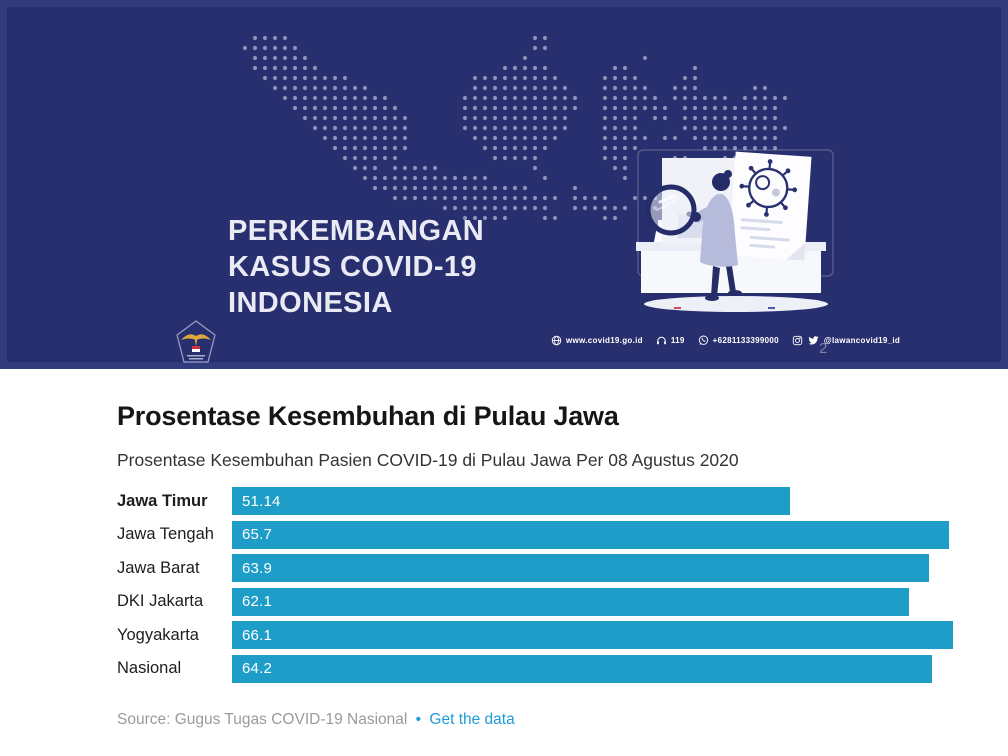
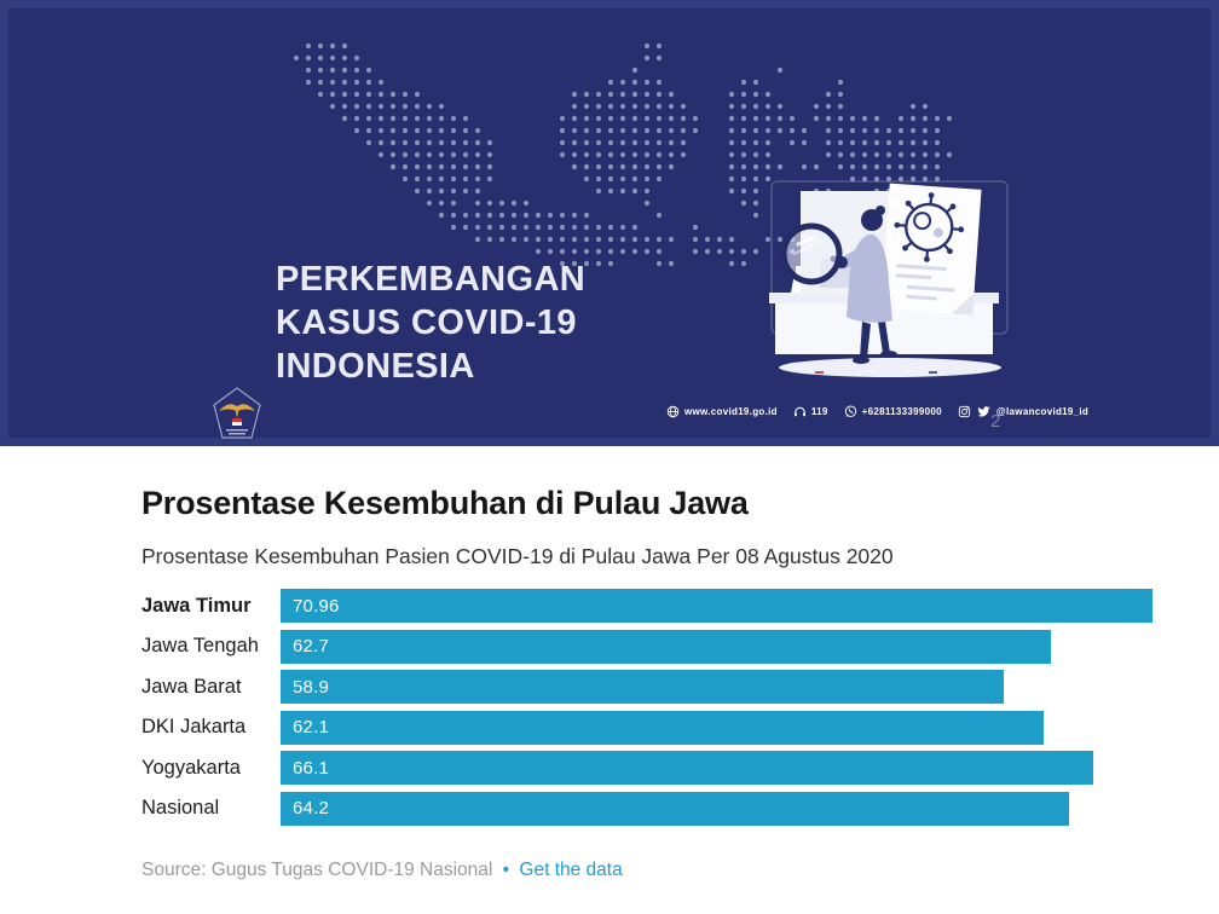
Jawa Timur: 51.14 -> 70.96
Jawa Tengah: 65.7 -> 62.7
Jawa Barat: 63.9 -> 58.9
